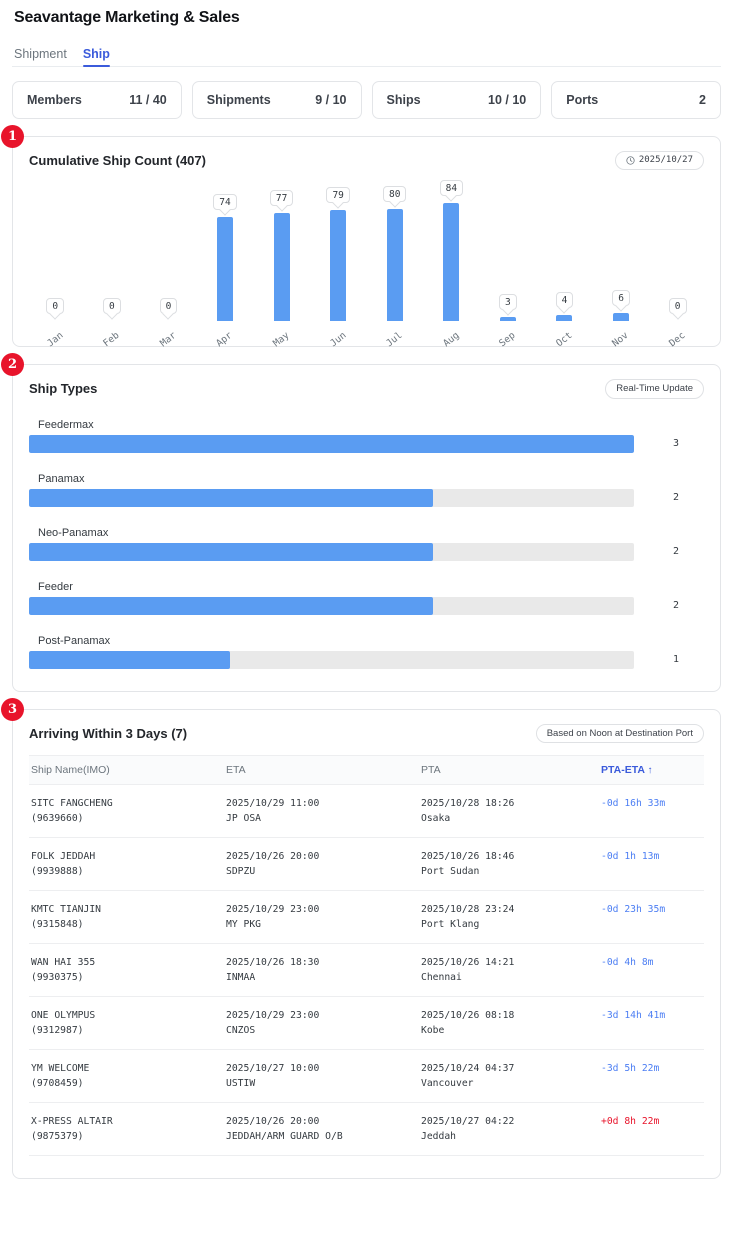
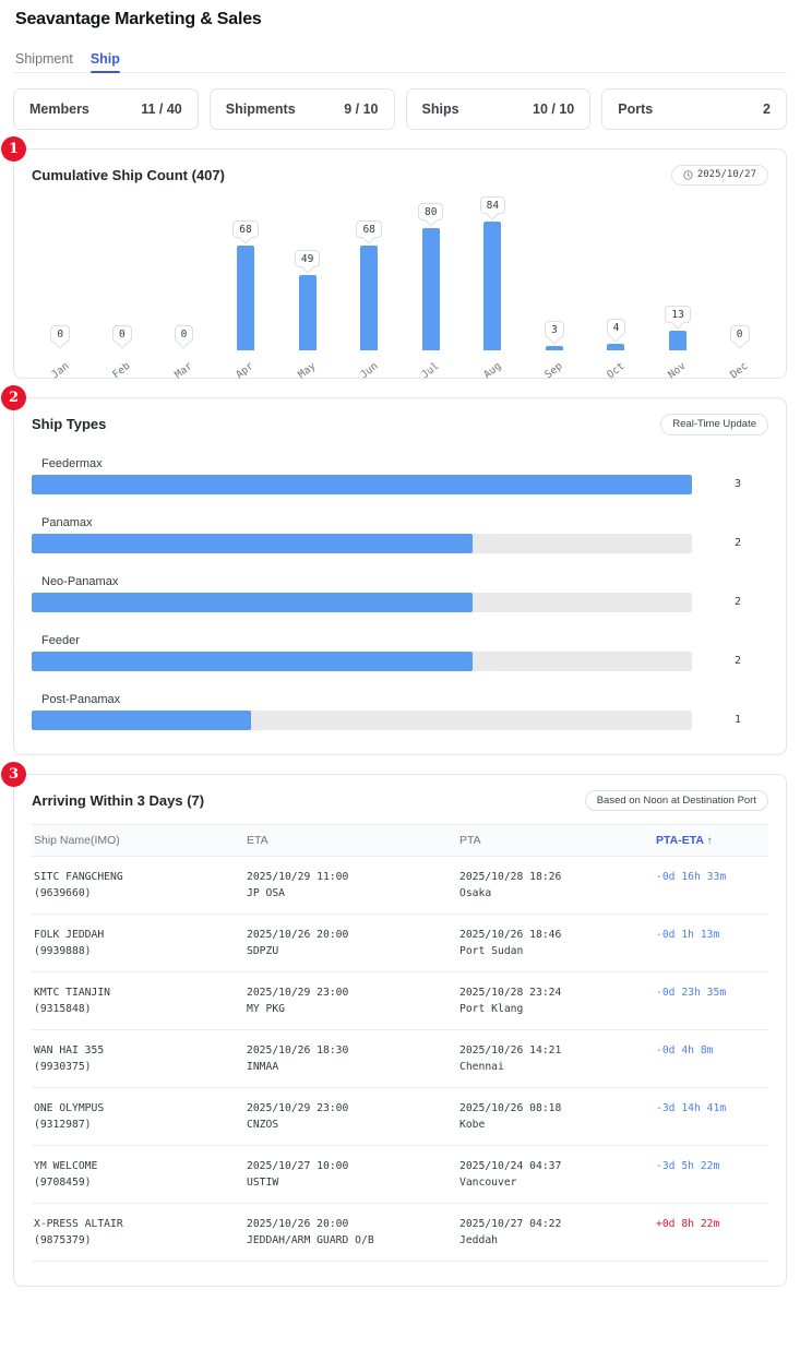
Apr: 74 -> 68
May: 77 -> 49
Jun: 79 -> 68
Nov: 6 -> 13
